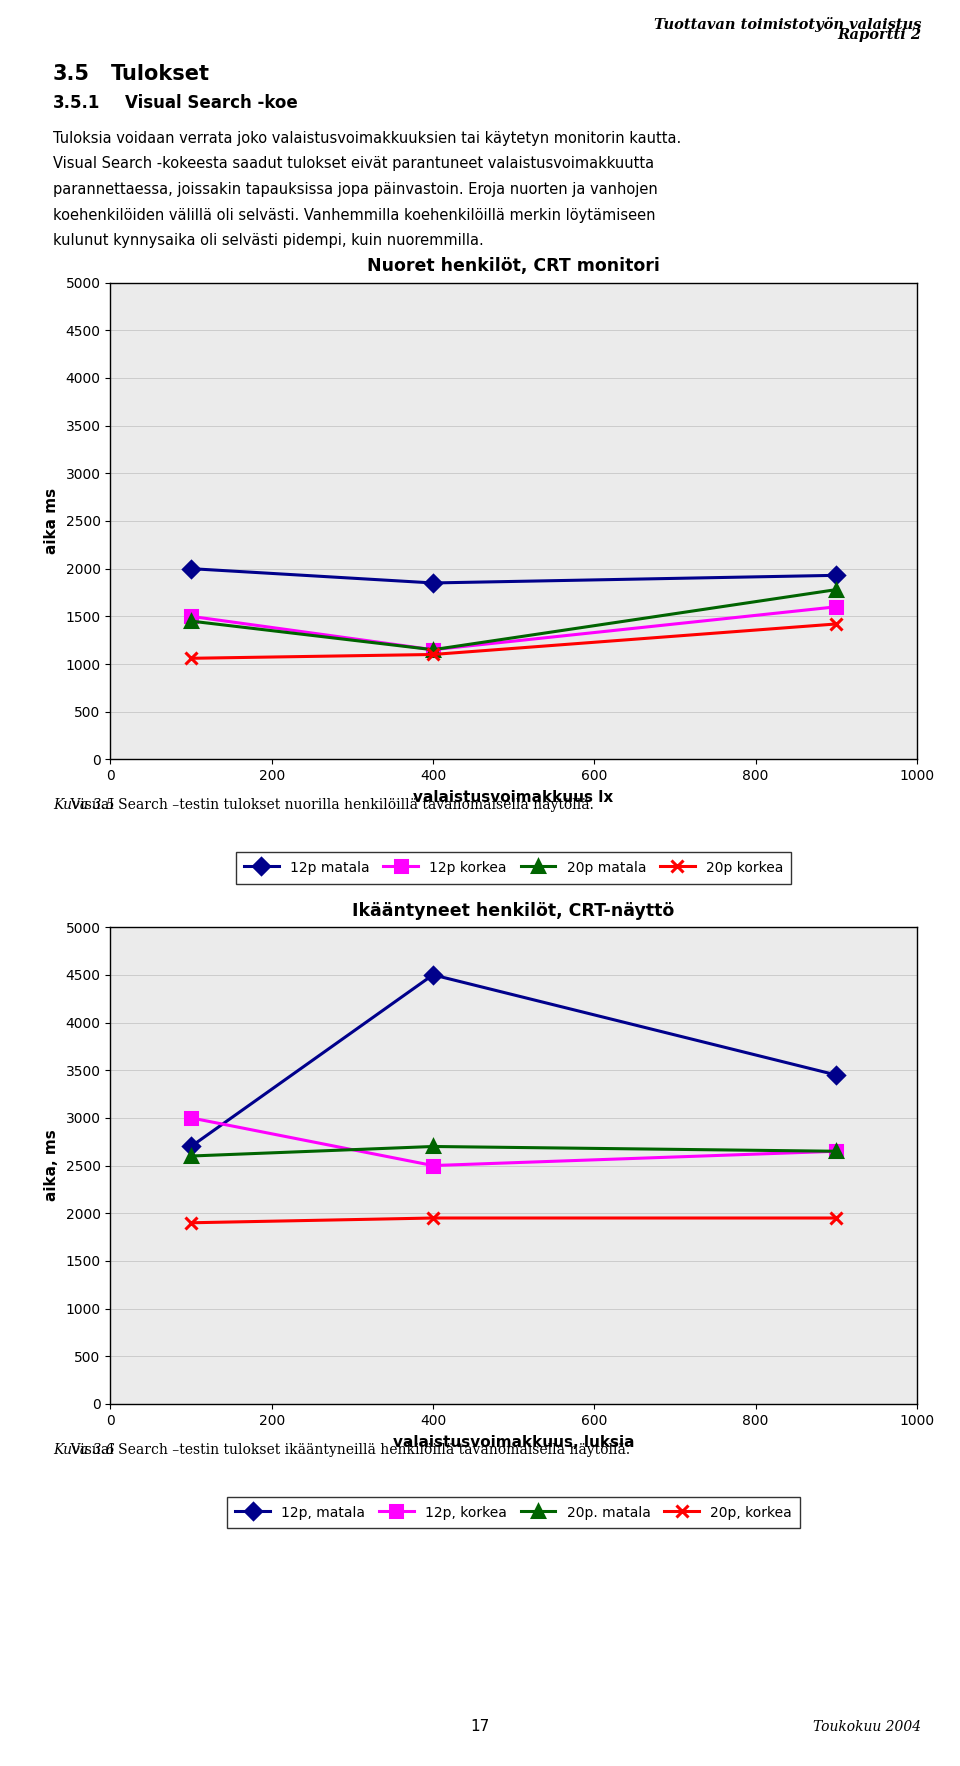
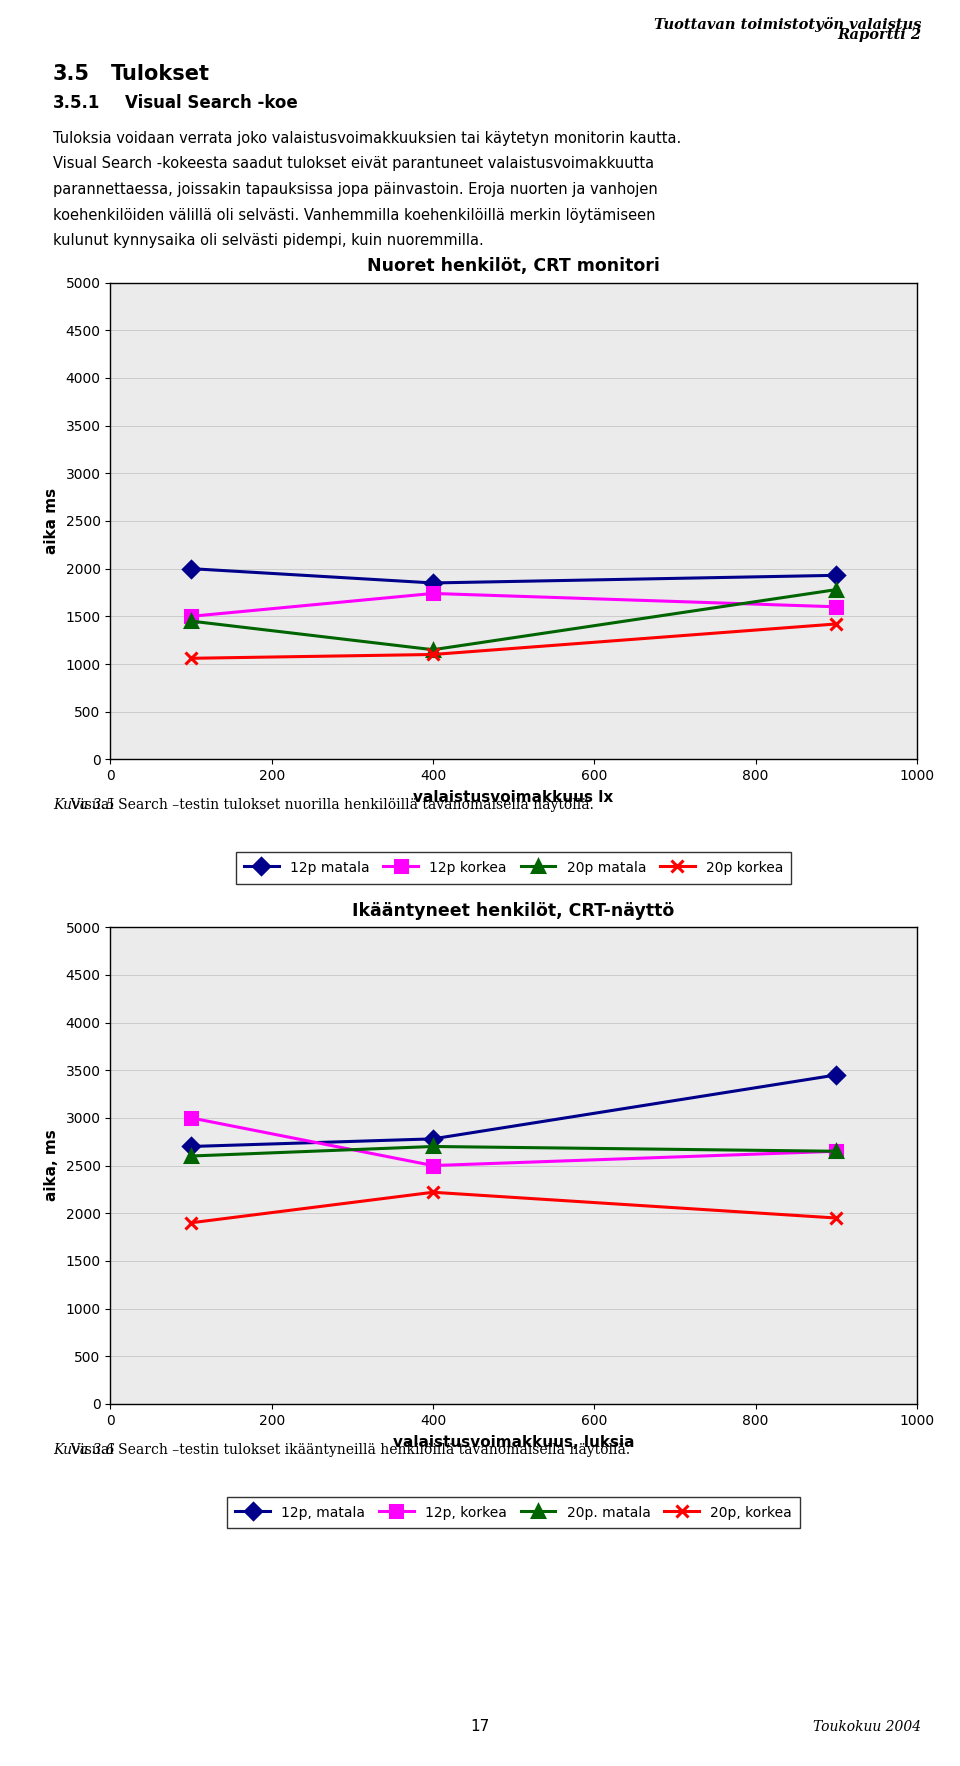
Nuoret henkilöt, CRT monitori/12p korkea/400: 1150 -> 1740
Ikääntyneet henkilöt, CRT-näyttö/12p, matala/400: 4500 -> 2780
Ikääntyneet henkilöt, CRT-näyttö/20p, korkea/400: 1950 -> 2220
